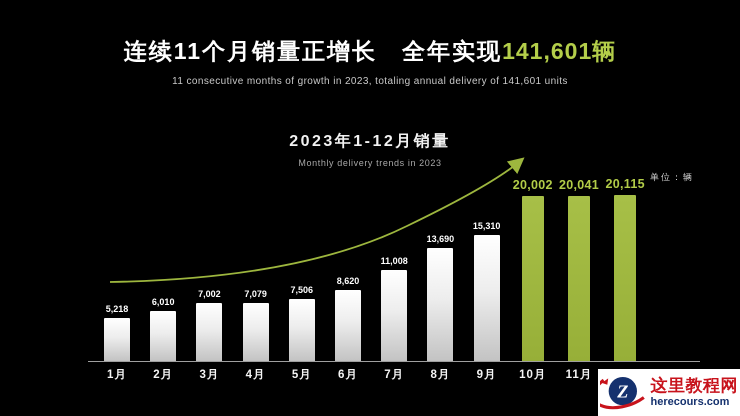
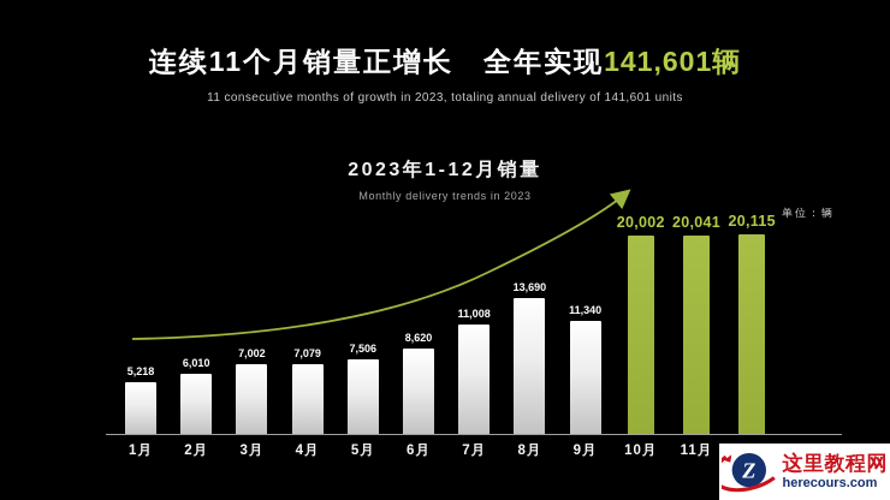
9月: 15,310 -> 11,340
